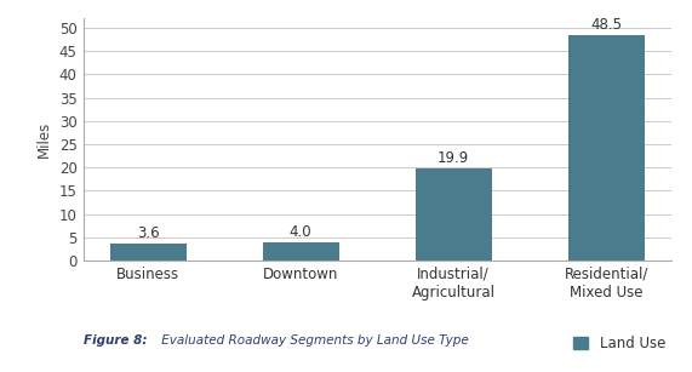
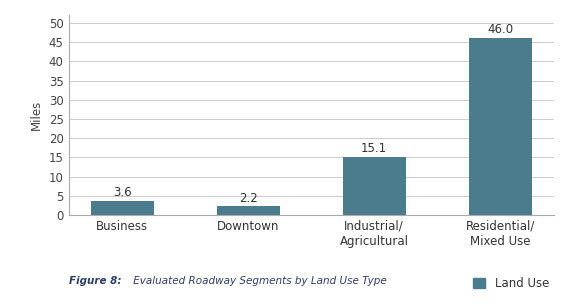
Downtown: 4.0 -> 2.2
Industrial/ Agricultural: 19.9 -> 15.1
Residential/ Mixed Use: 48.5 -> 46.0
